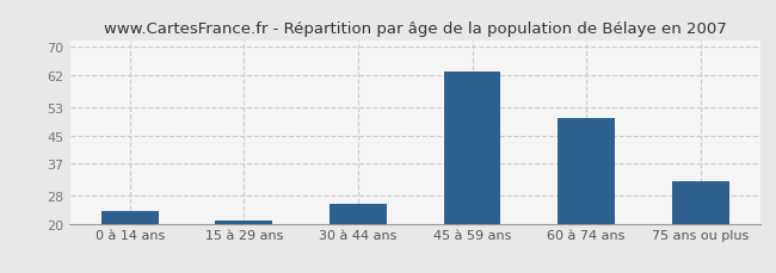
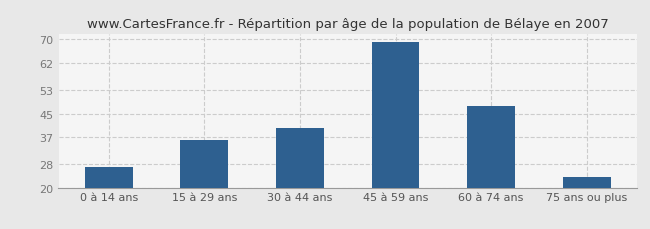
0 à 14 ans: 23.5 -> 27.0
15 à 29 ans: 21.0 -> 36.0
30 à 44 ans: 25.5 -> 40.0
45 à 59 ans: 63.0 -> 69.0
60 à 74 ans: 50.0 -> 47.5
75 ans ou plus: 32.0 -> 23.5
